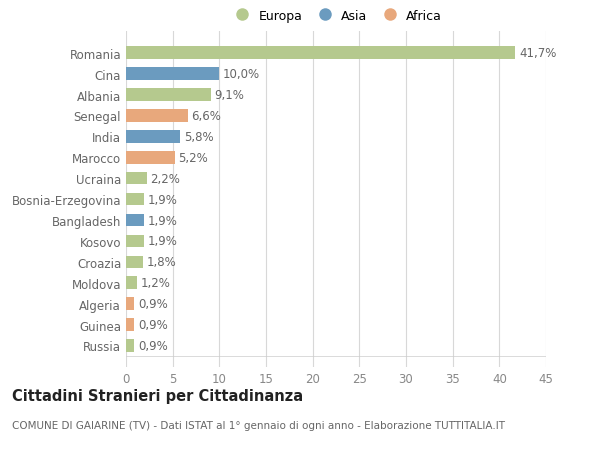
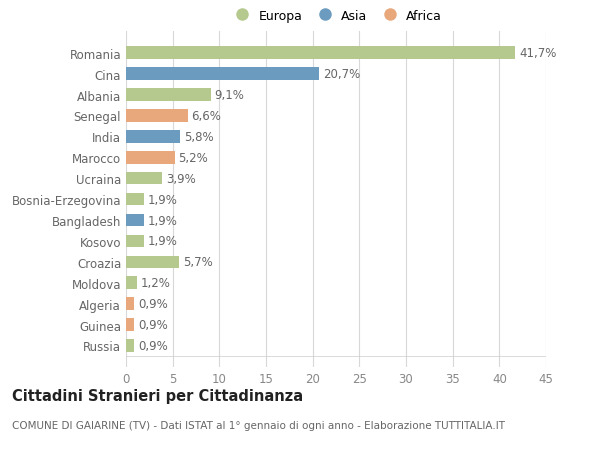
Cina: 10,0% -> 20,7%
Ucraina: 2,2% -> 3,9%
Croazia: 1,8% -> 5,7%
